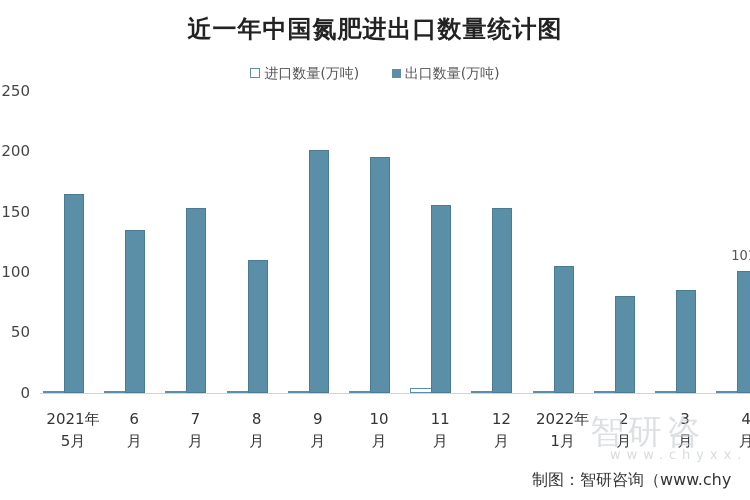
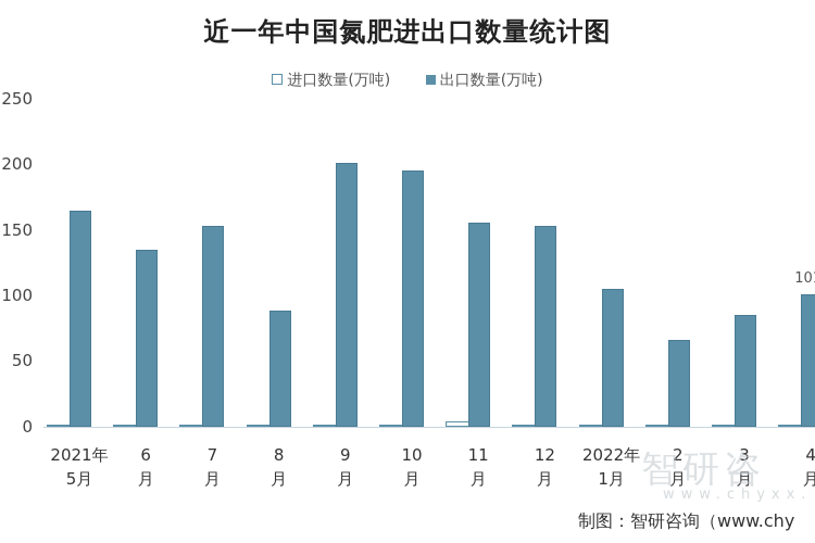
出口数量(万吨)/8月: 110 -> 89
出口数量(万吨)/2月: 80 -> 66
